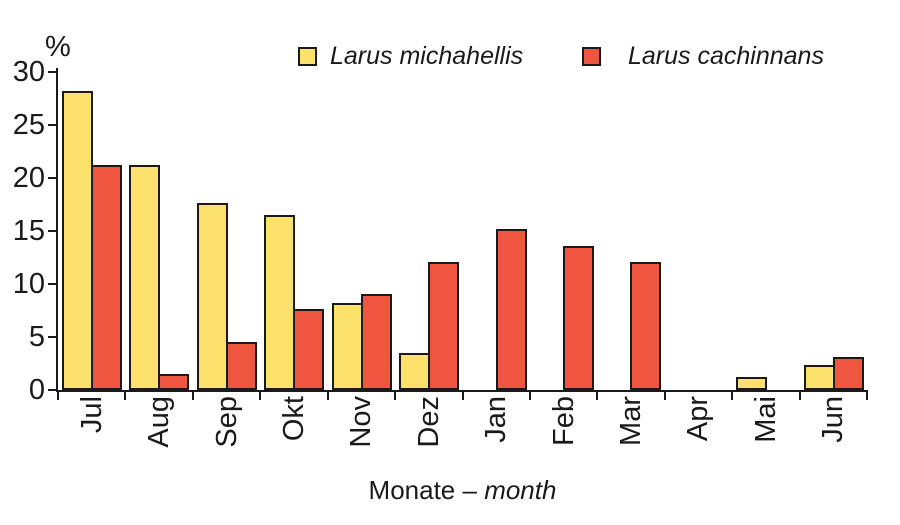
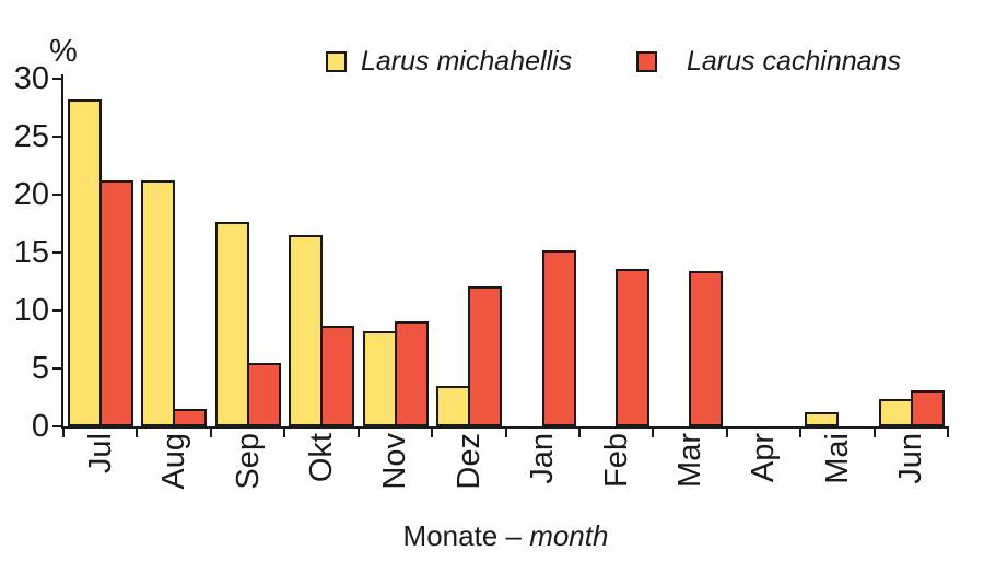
Larus cachinnans/Sep: 4.5 -> 5.5
Larus cachinnans/Okt: 7.6 -> 8.7
Larus cachinnans/Mar: 12.1 -> 13.4
